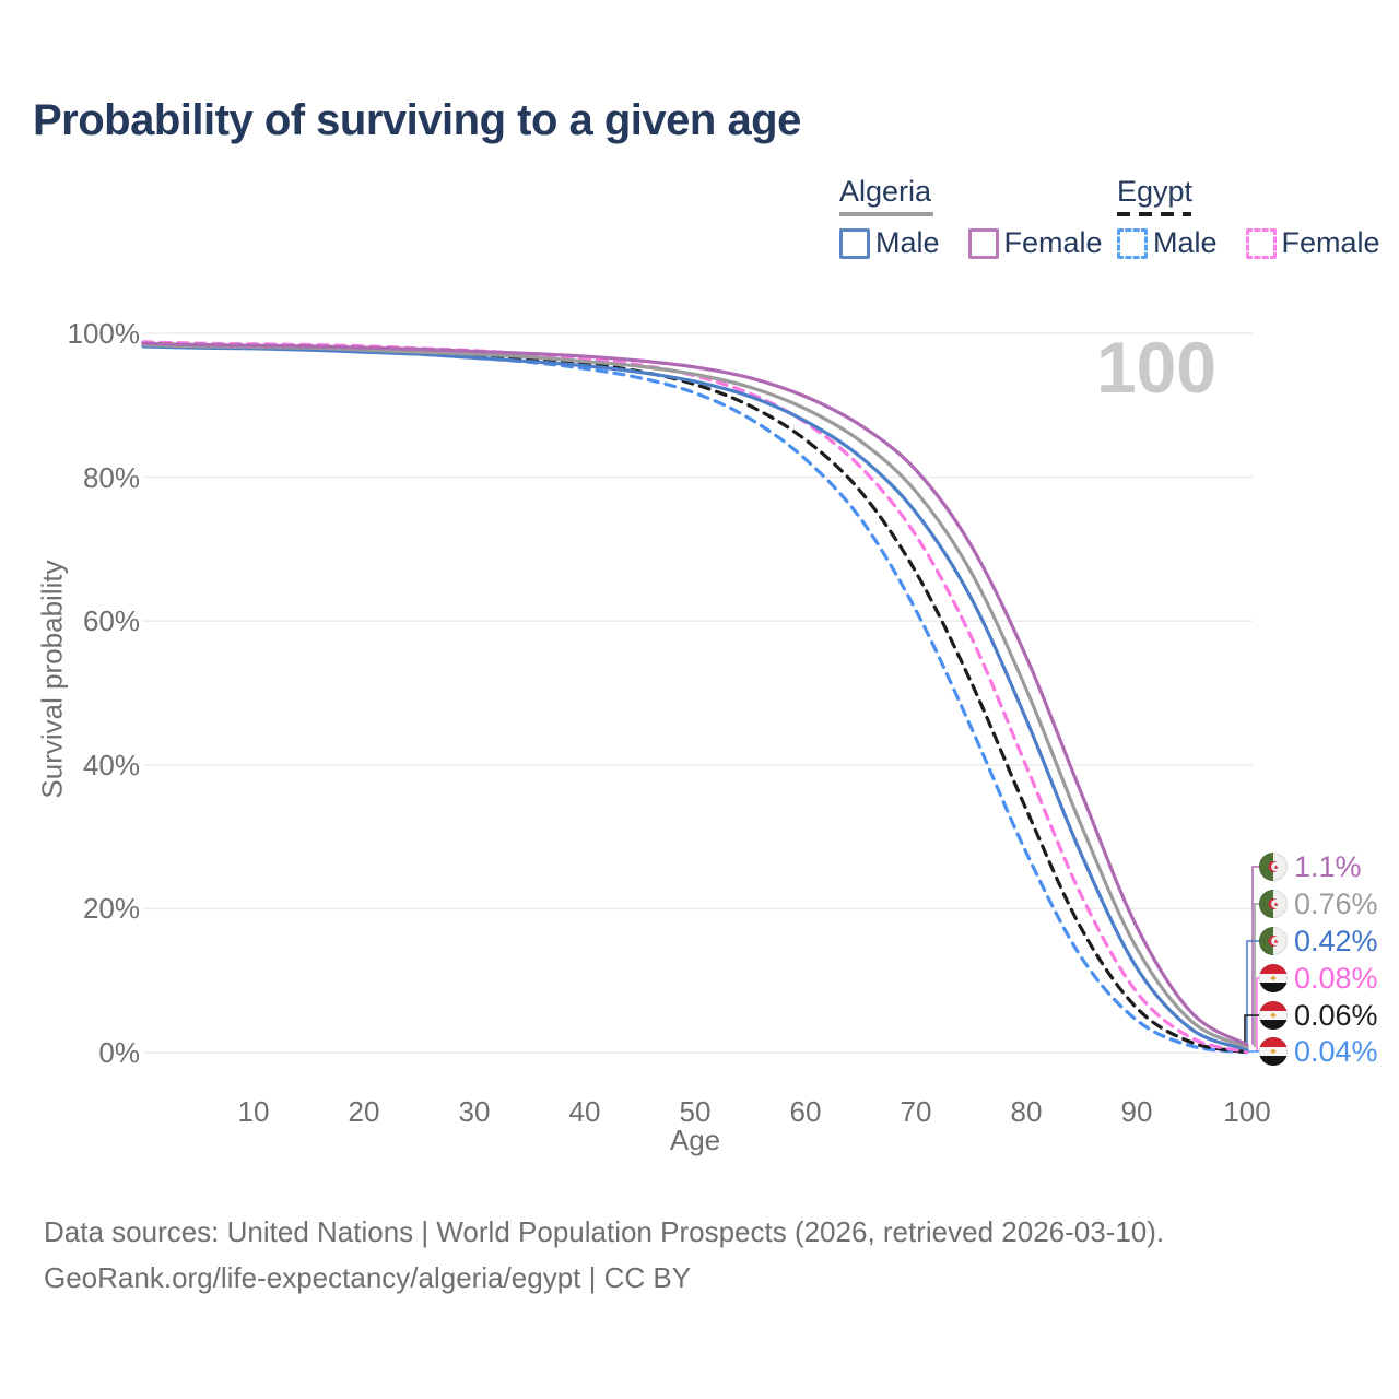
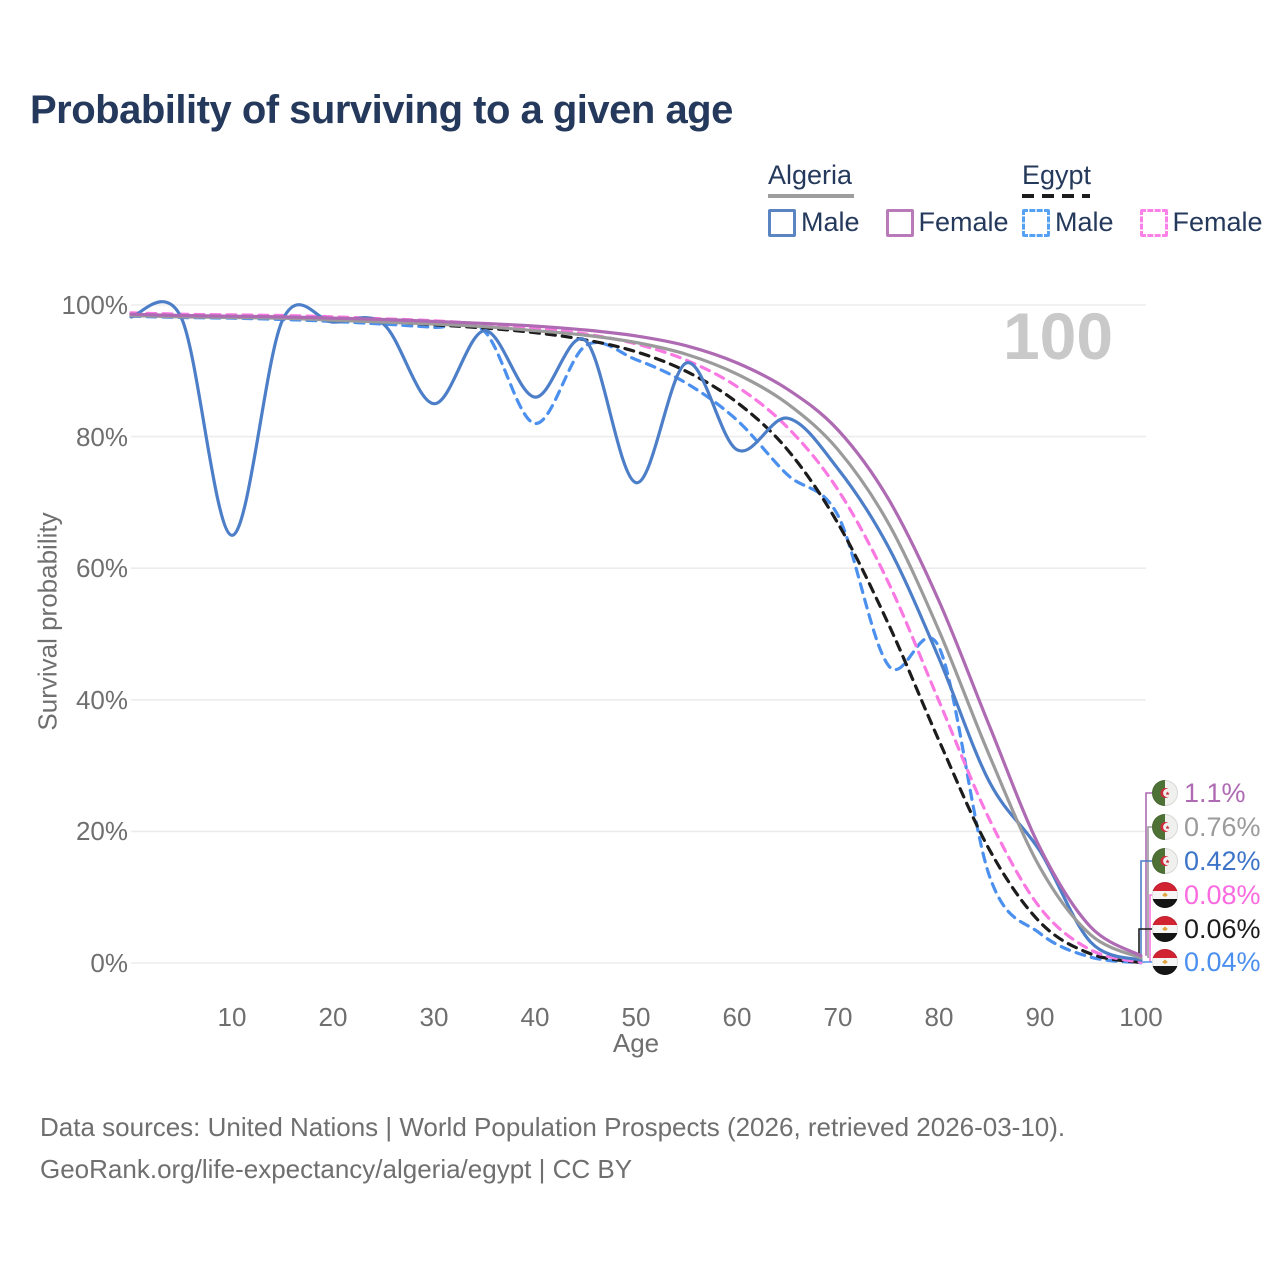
Algeria Male/10: 98% -> 65%
Algeria Male/30: 97% -> 85%
Algeria Male/40: 96% -> 86%
Egypt Male/40: 95% -> 82%
Algeria Male/50: 93% -> 73%
Algeria Male/60: 88% -> 78%
Egypt Male/70: 62% -> 68%
Egypt Male/80: 28% -> 48%
Algeria Male/90: 12% -> 17%
